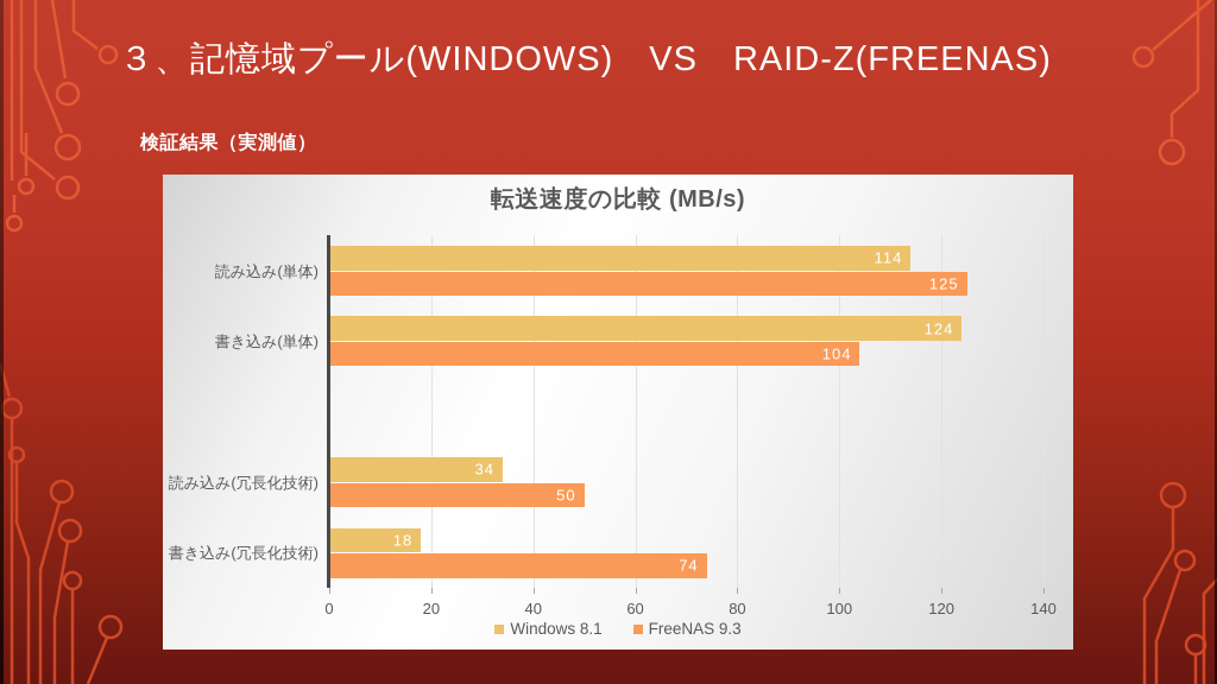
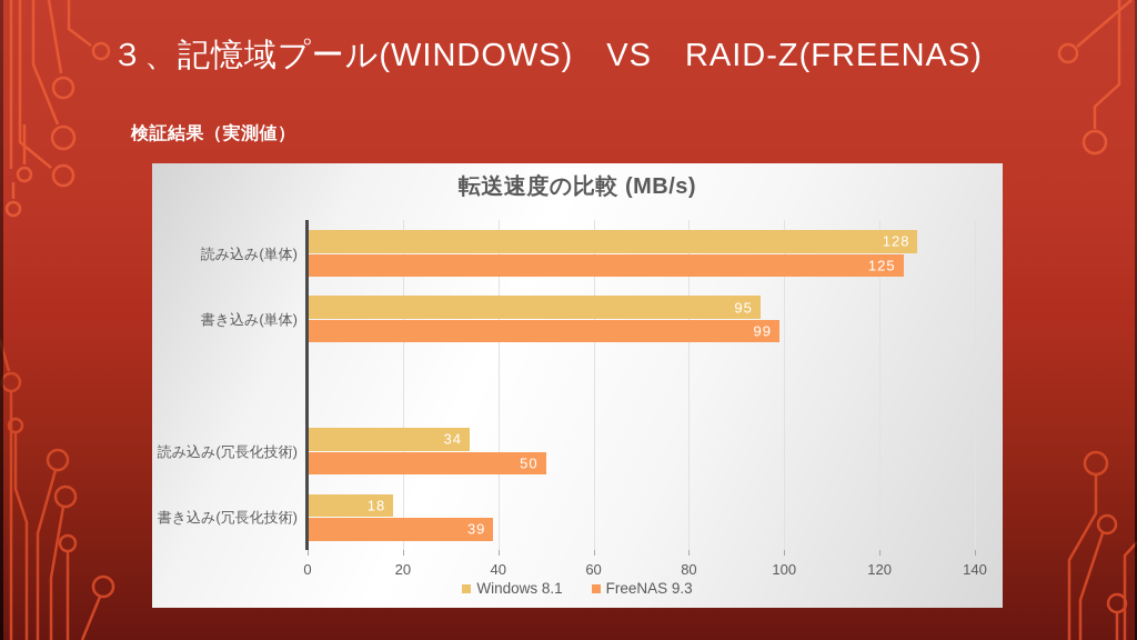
Windows 8.1/読み込み(単体): 114 -> 128
Windows 8.1/書き込み(単体): 124 -> 95
FreeNAS 9.3/書き込み(単体): 104 -> 99
FreeNAS 9.3/書き込み(冗長化技術): 74 -> 39
